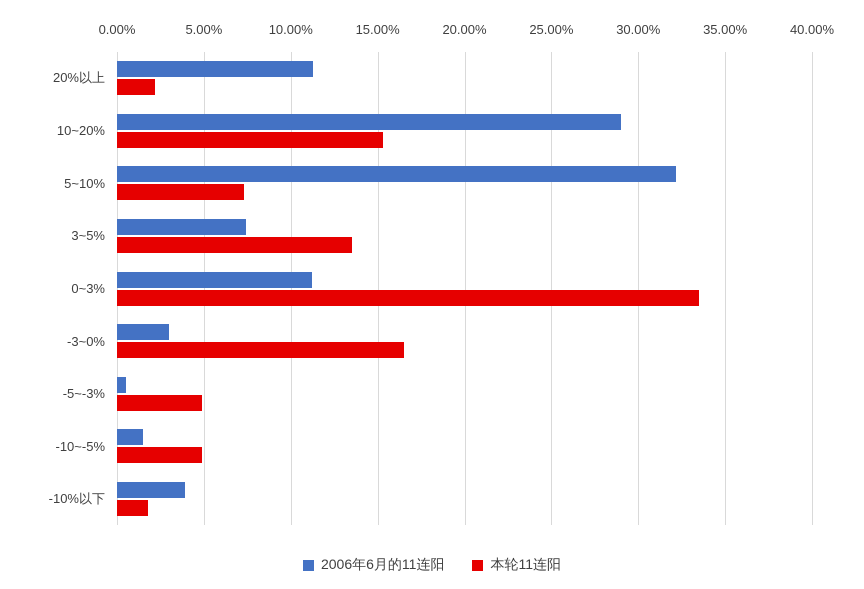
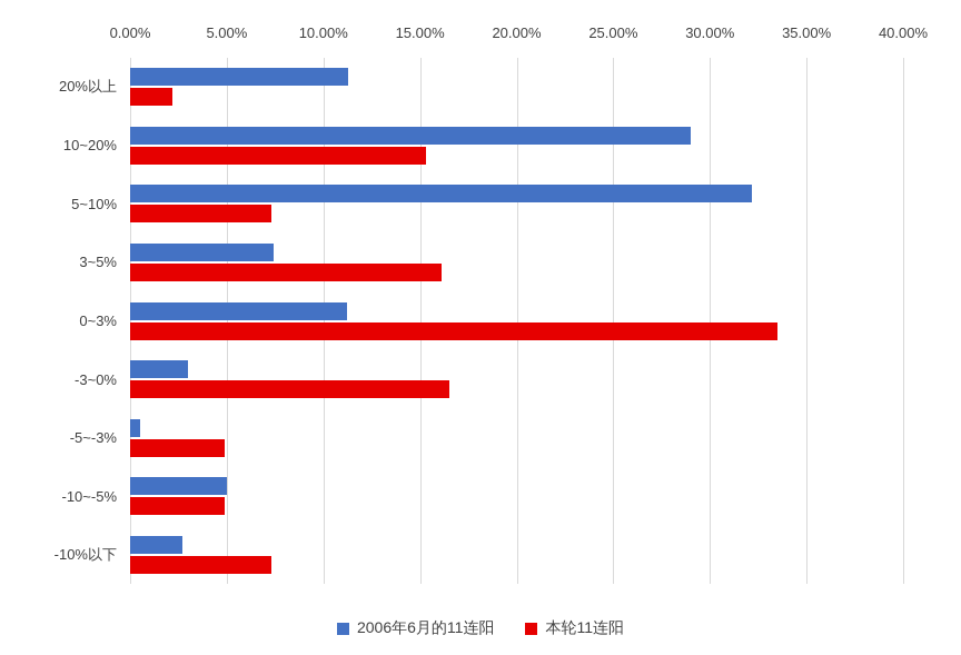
本轮11连阳/3~5%: 13.5% -> 16.1%
2006年6月的11连阳/-10~-5%: 1.5% -> 5.0%
2006年6月的11连阳/-10%以下: 3.9% -> 2.7%
本轮11连阳/-10%以下: 1.8% -> 7.3%
